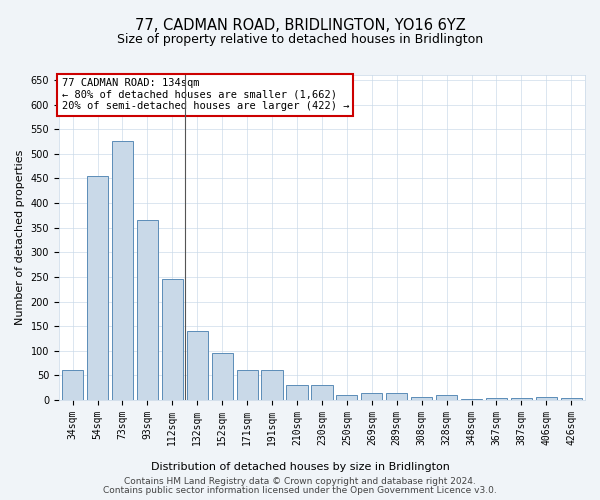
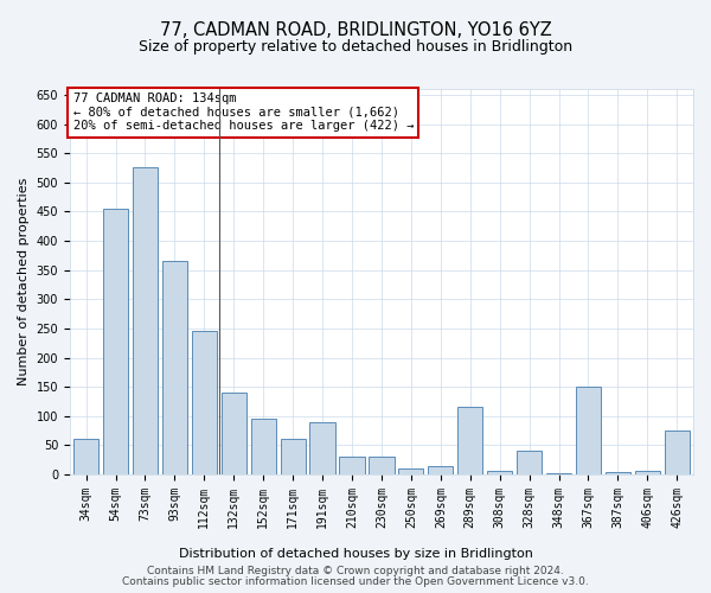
191sqm: 60 -> 90
289sqm: 15 -> 115
328sqm: 10 -> 40
367sqm: 5 -> 150
426sqm: 5 -> 75
